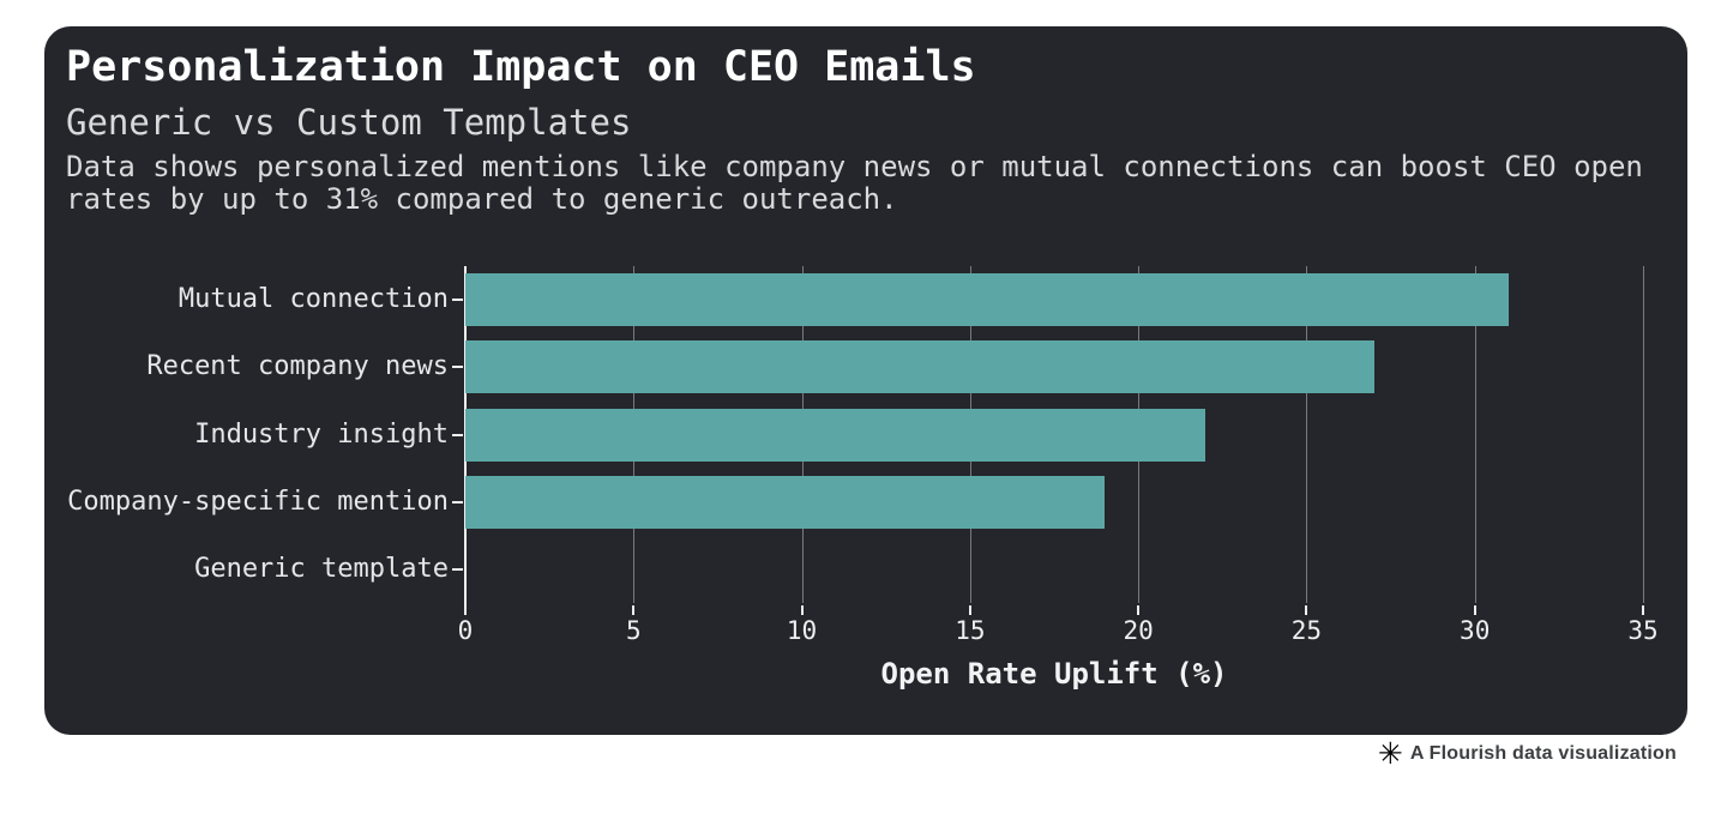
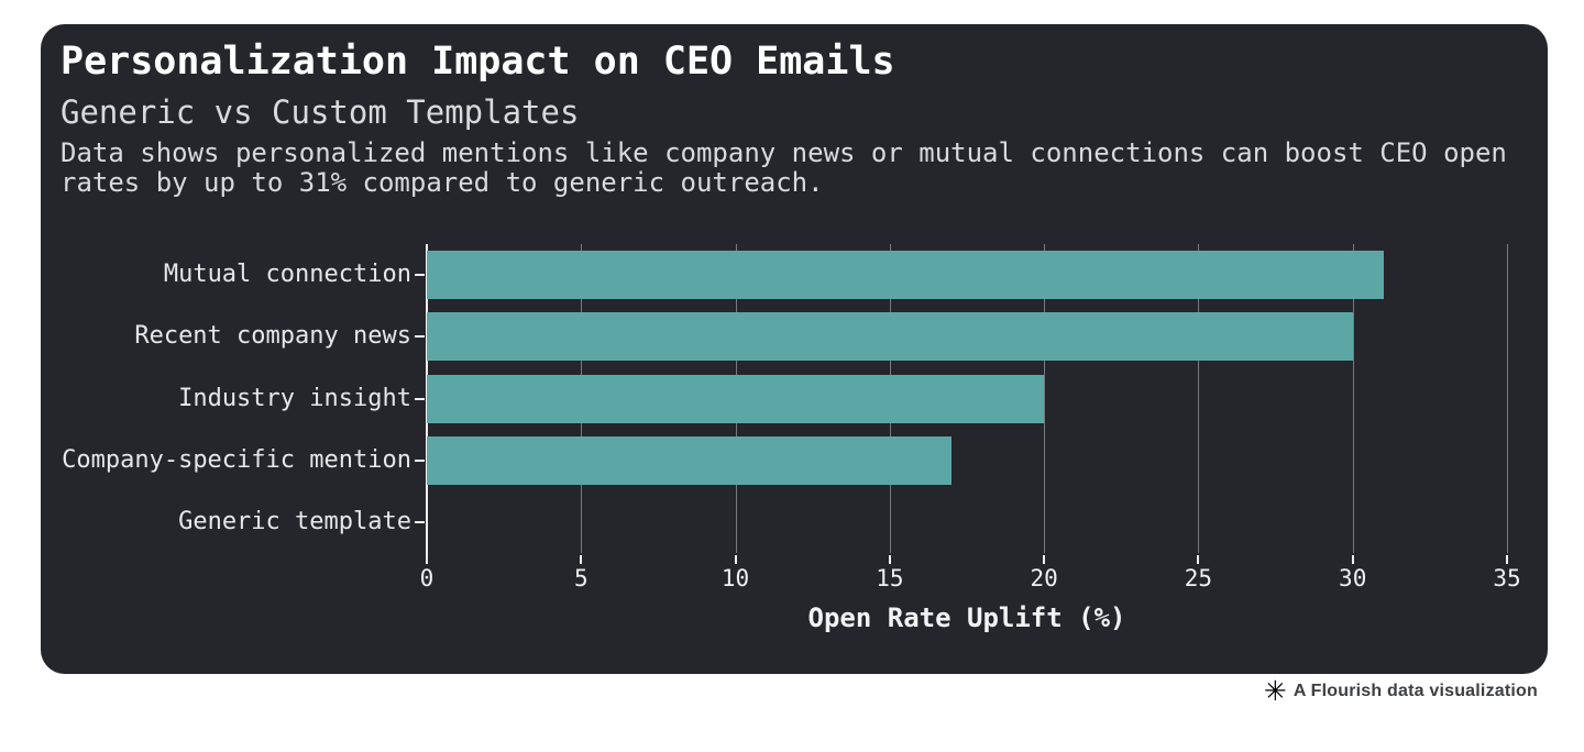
Recent company news: 27 -> 30
Industry insight: 22 -> 20
Company-specific mention: 19 -> 17
